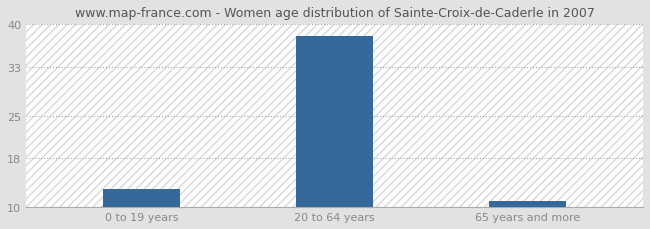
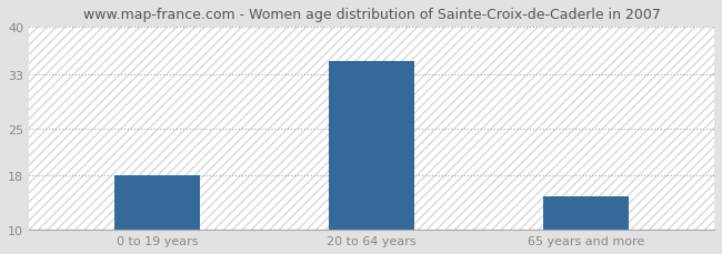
0 to 19 years: 13 -> 18
20 to 64 years: 38 -> 35
65 years and more: 11 -> 15
